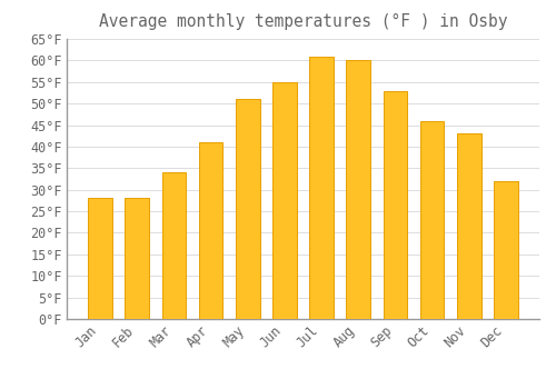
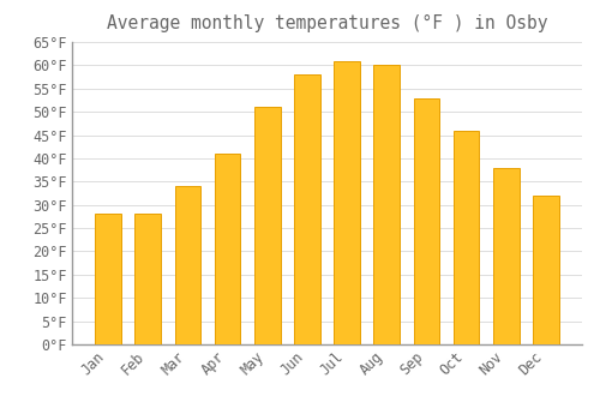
Jun: 55°F -> 58°F
Nov: 43°F -> 38°F
